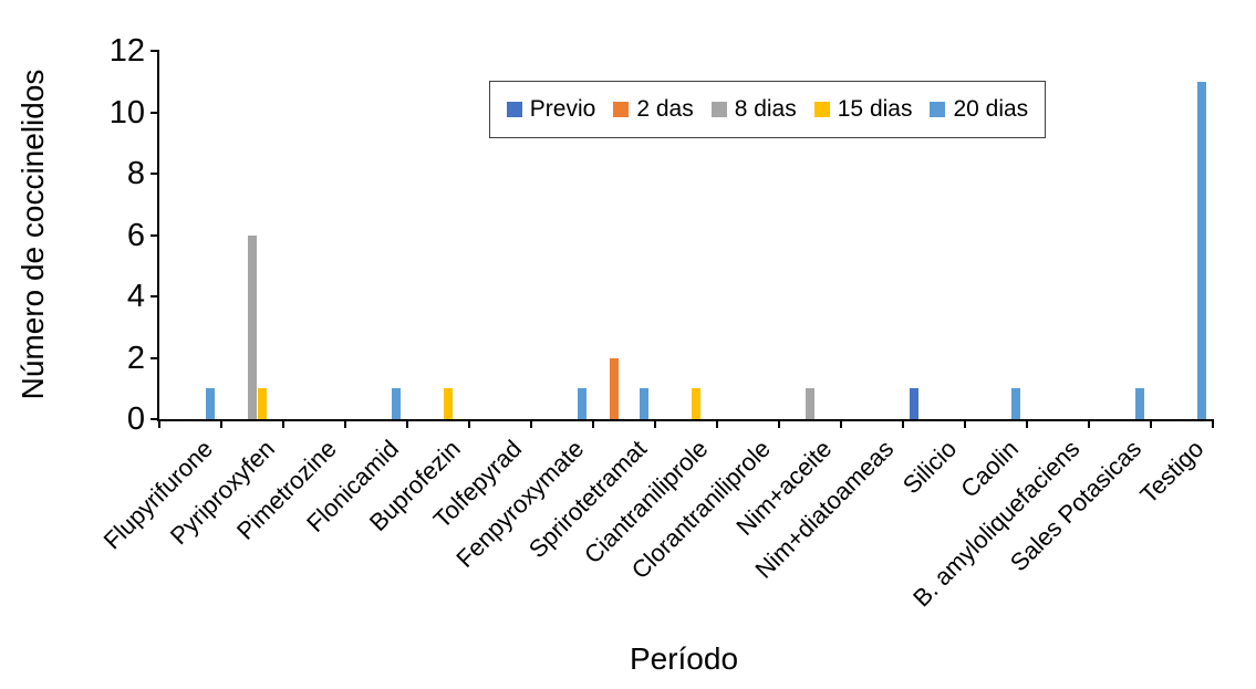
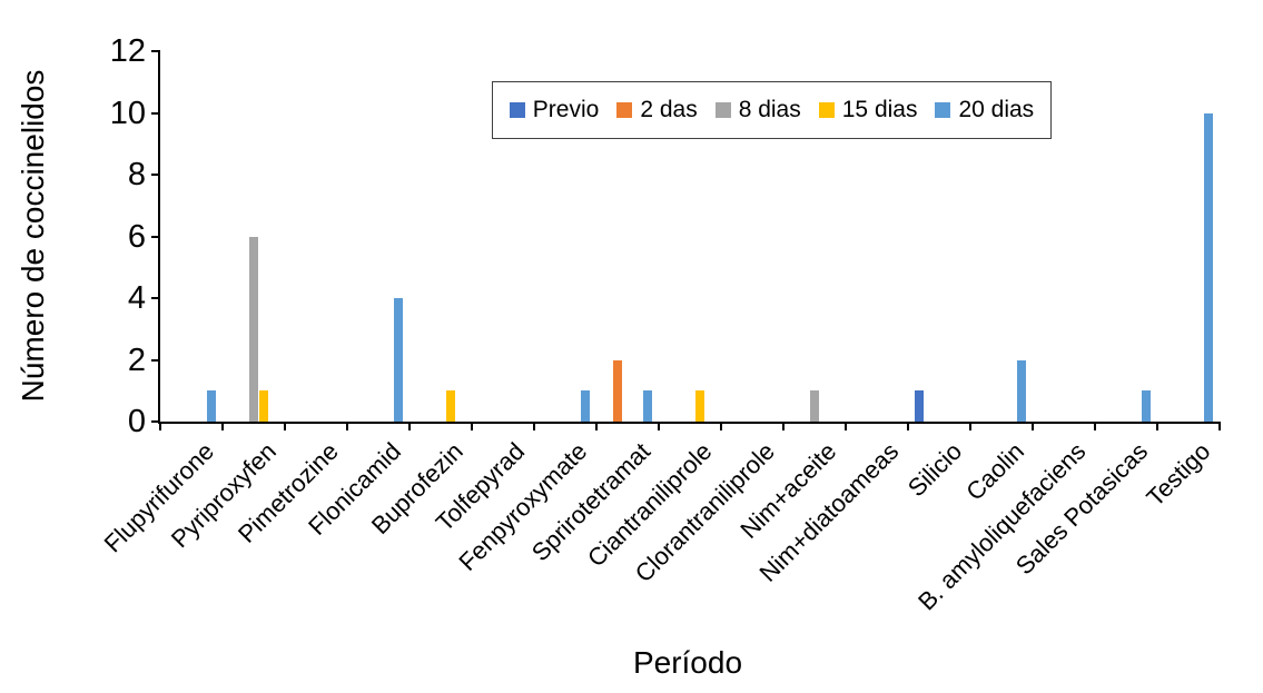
20 dias/Flonicamid: 1 -> 4
20 dias/Caolin: 1 -> 2
20 dias/Testigo: 11 -> 10
